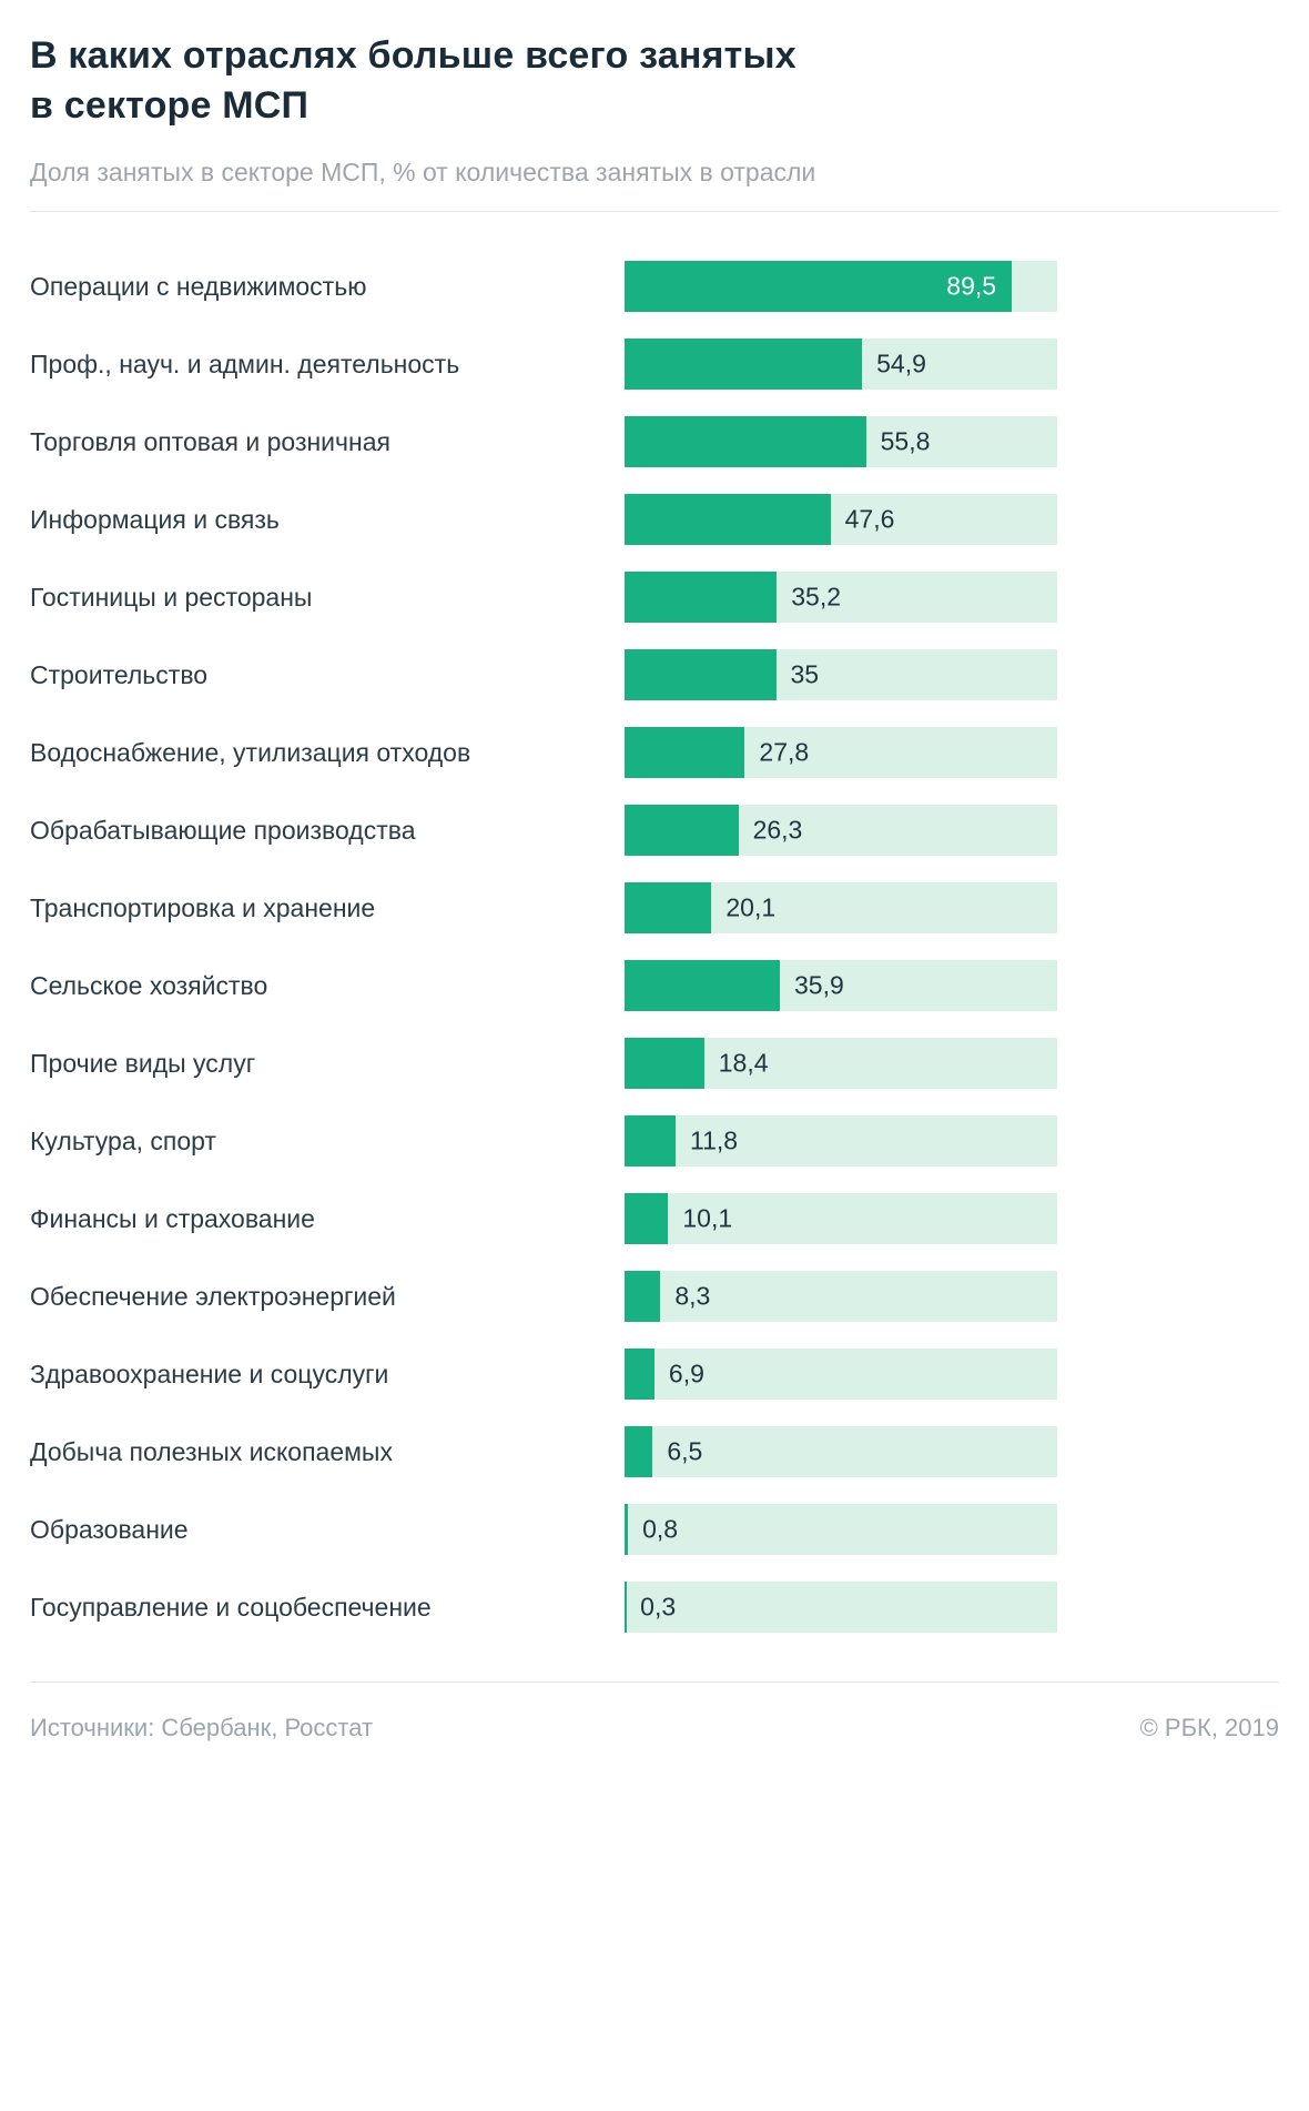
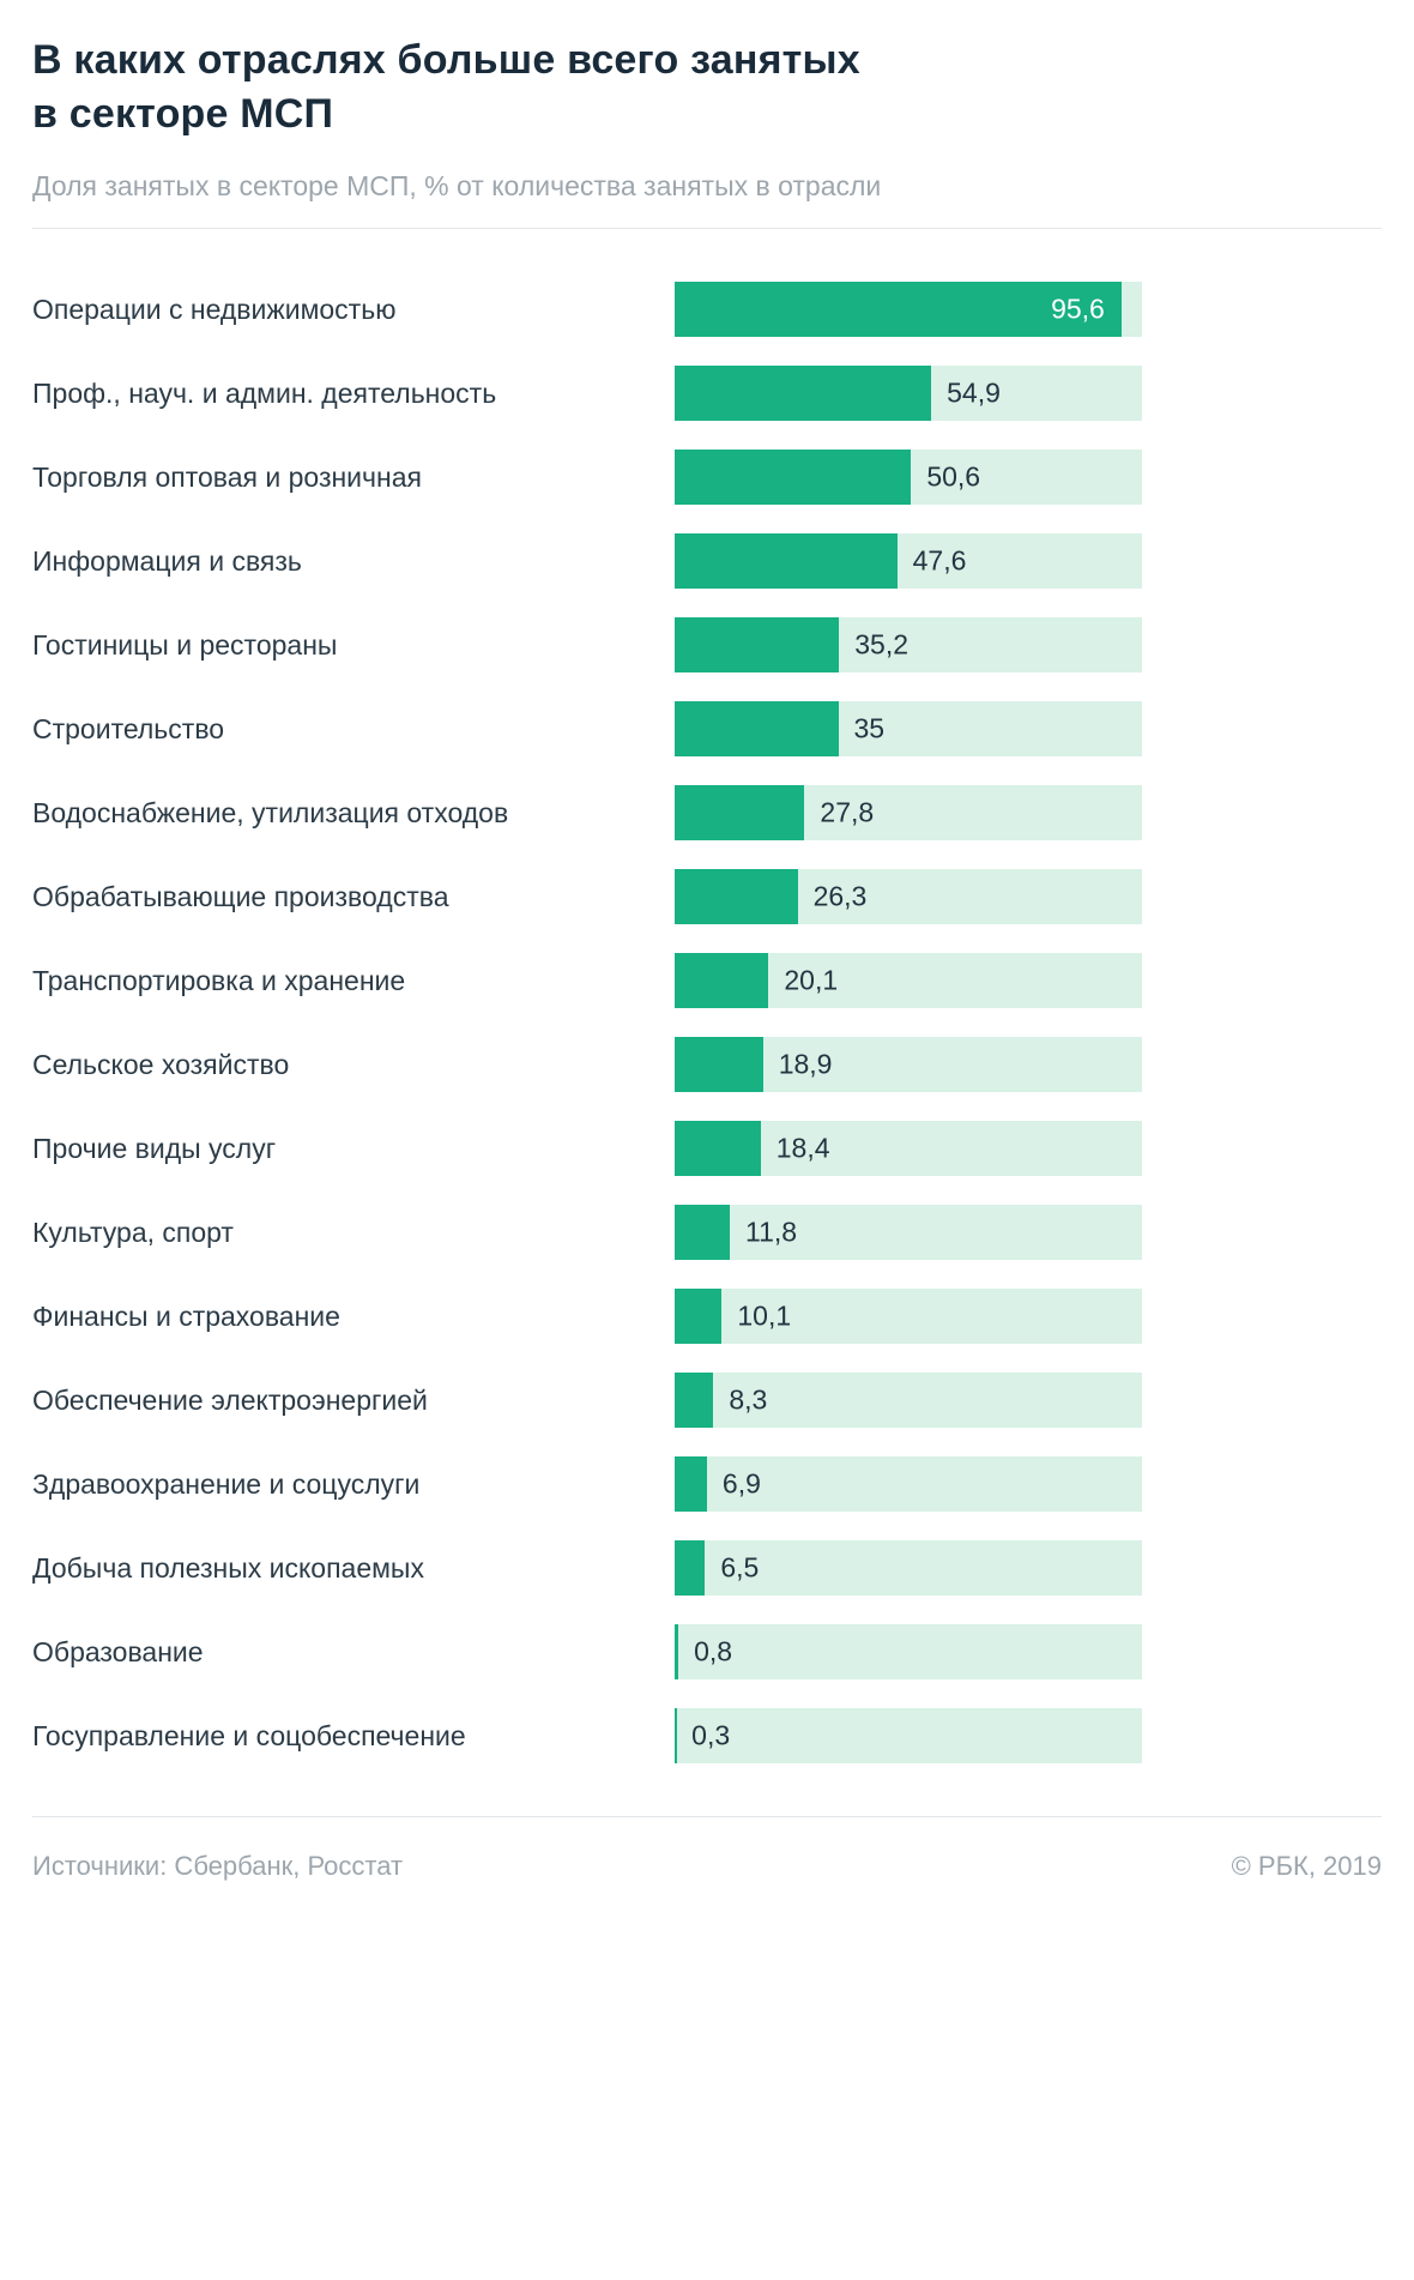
Операции с недвижимостью: 89,5 -> 95,6
Торговля оптовая и розничная: 55,8 -> 50,6
Сельское хозяйство: 35,9 -> 18,9
